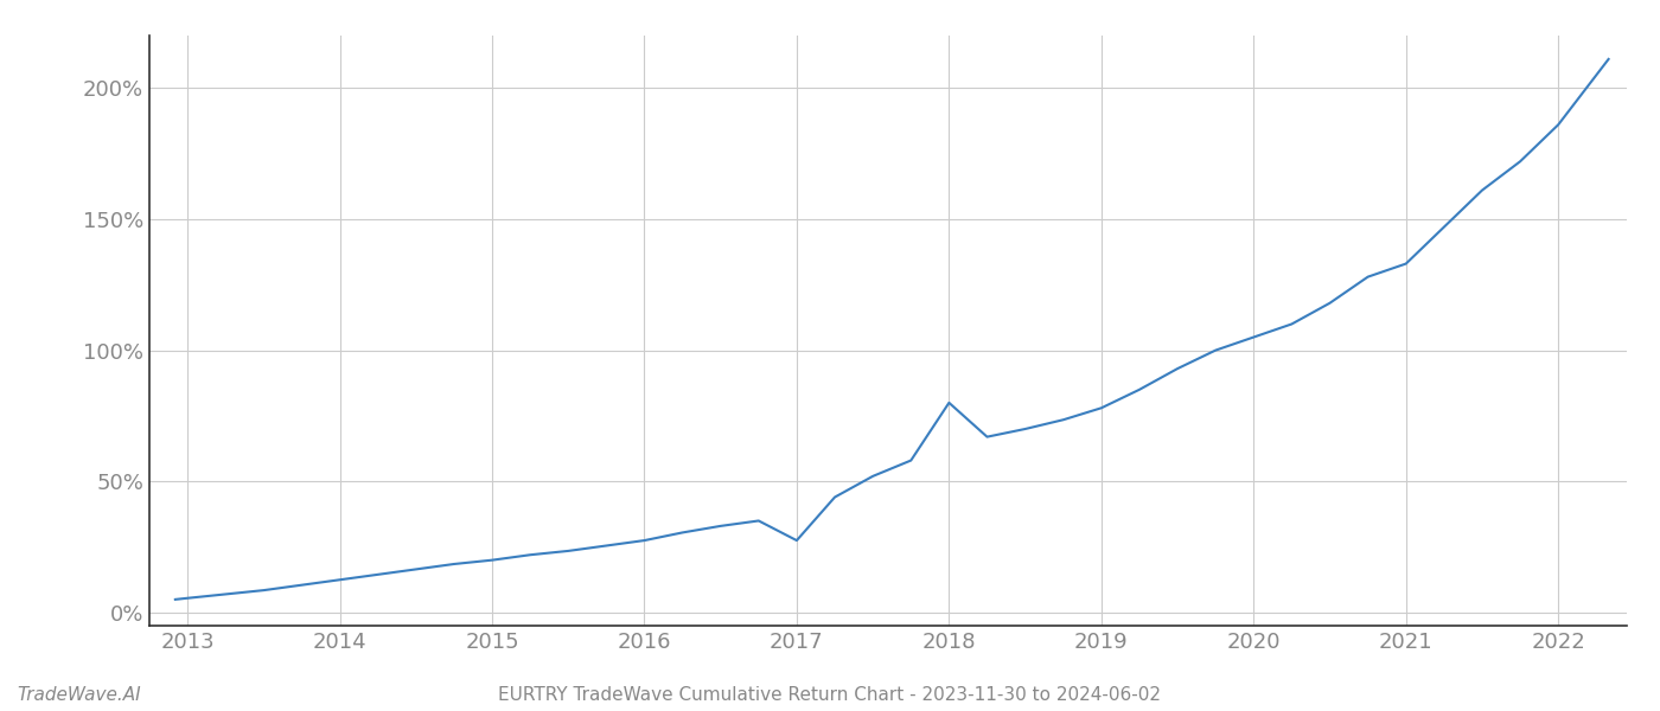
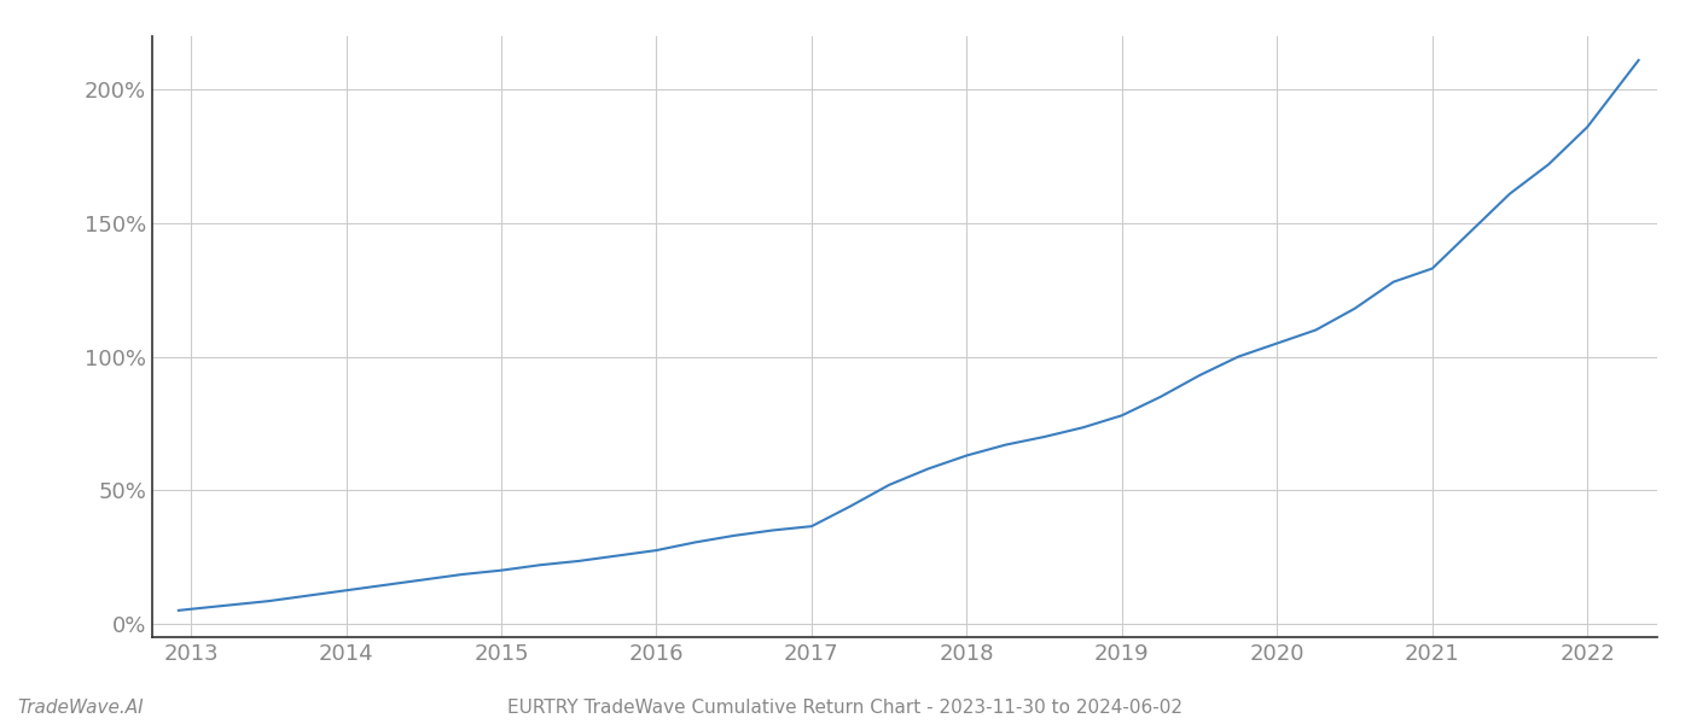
2017: 27.5% -> 36.5%
2018: 80.0% -> 63.0%
